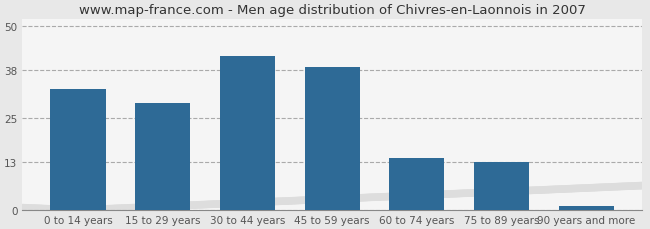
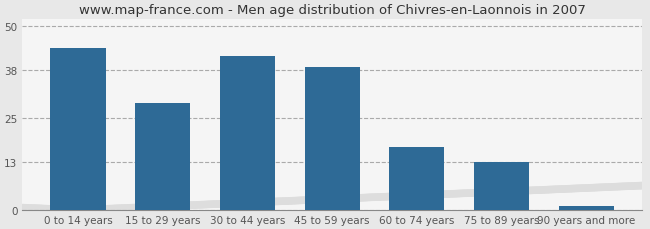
0 to 14 years: 33 -> 44
60 to 74 years: 14 -> 17
